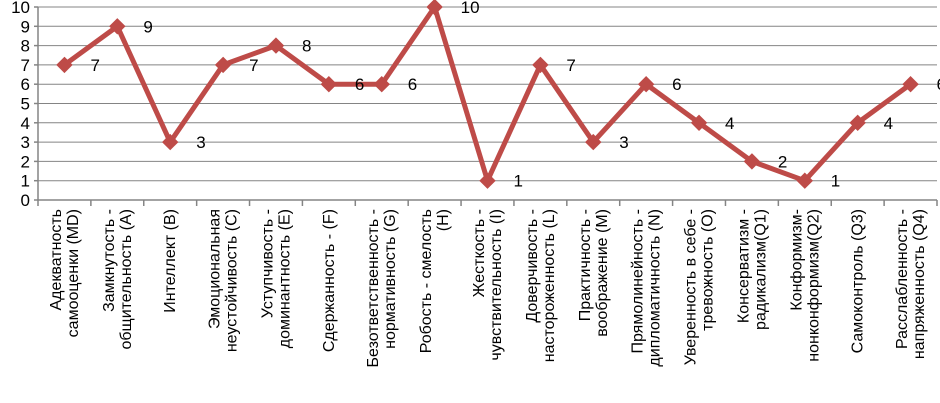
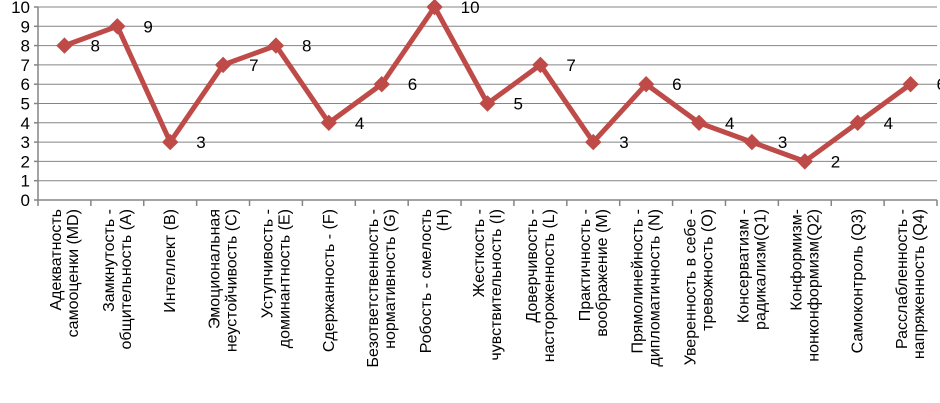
Адекватность самооценки (MD): 7 -> 8
Сдержанность - (F): 6 -> 4
Жесткость - чувствительность (I): 1 -> 5
Консерватизм - радикализм(Q1): 2 -> 3
Конформизм- нонконформизм(Q2): 1 -> 2
